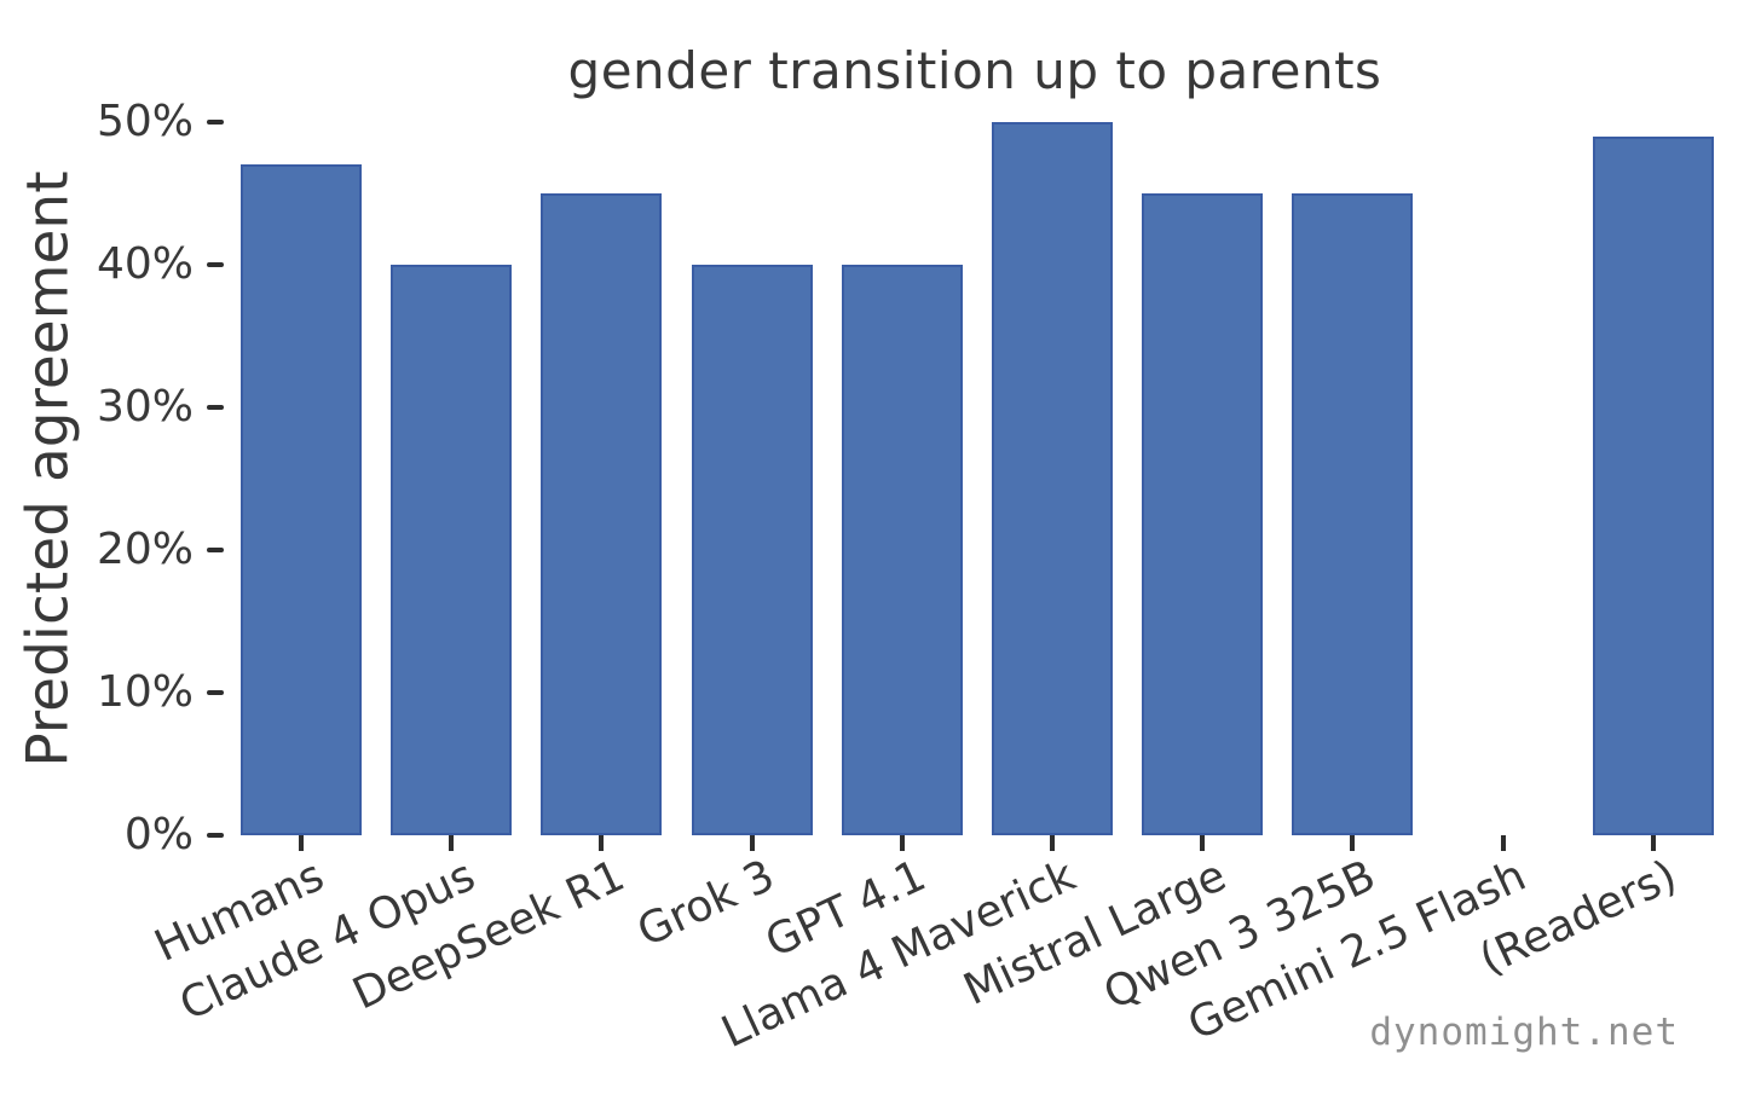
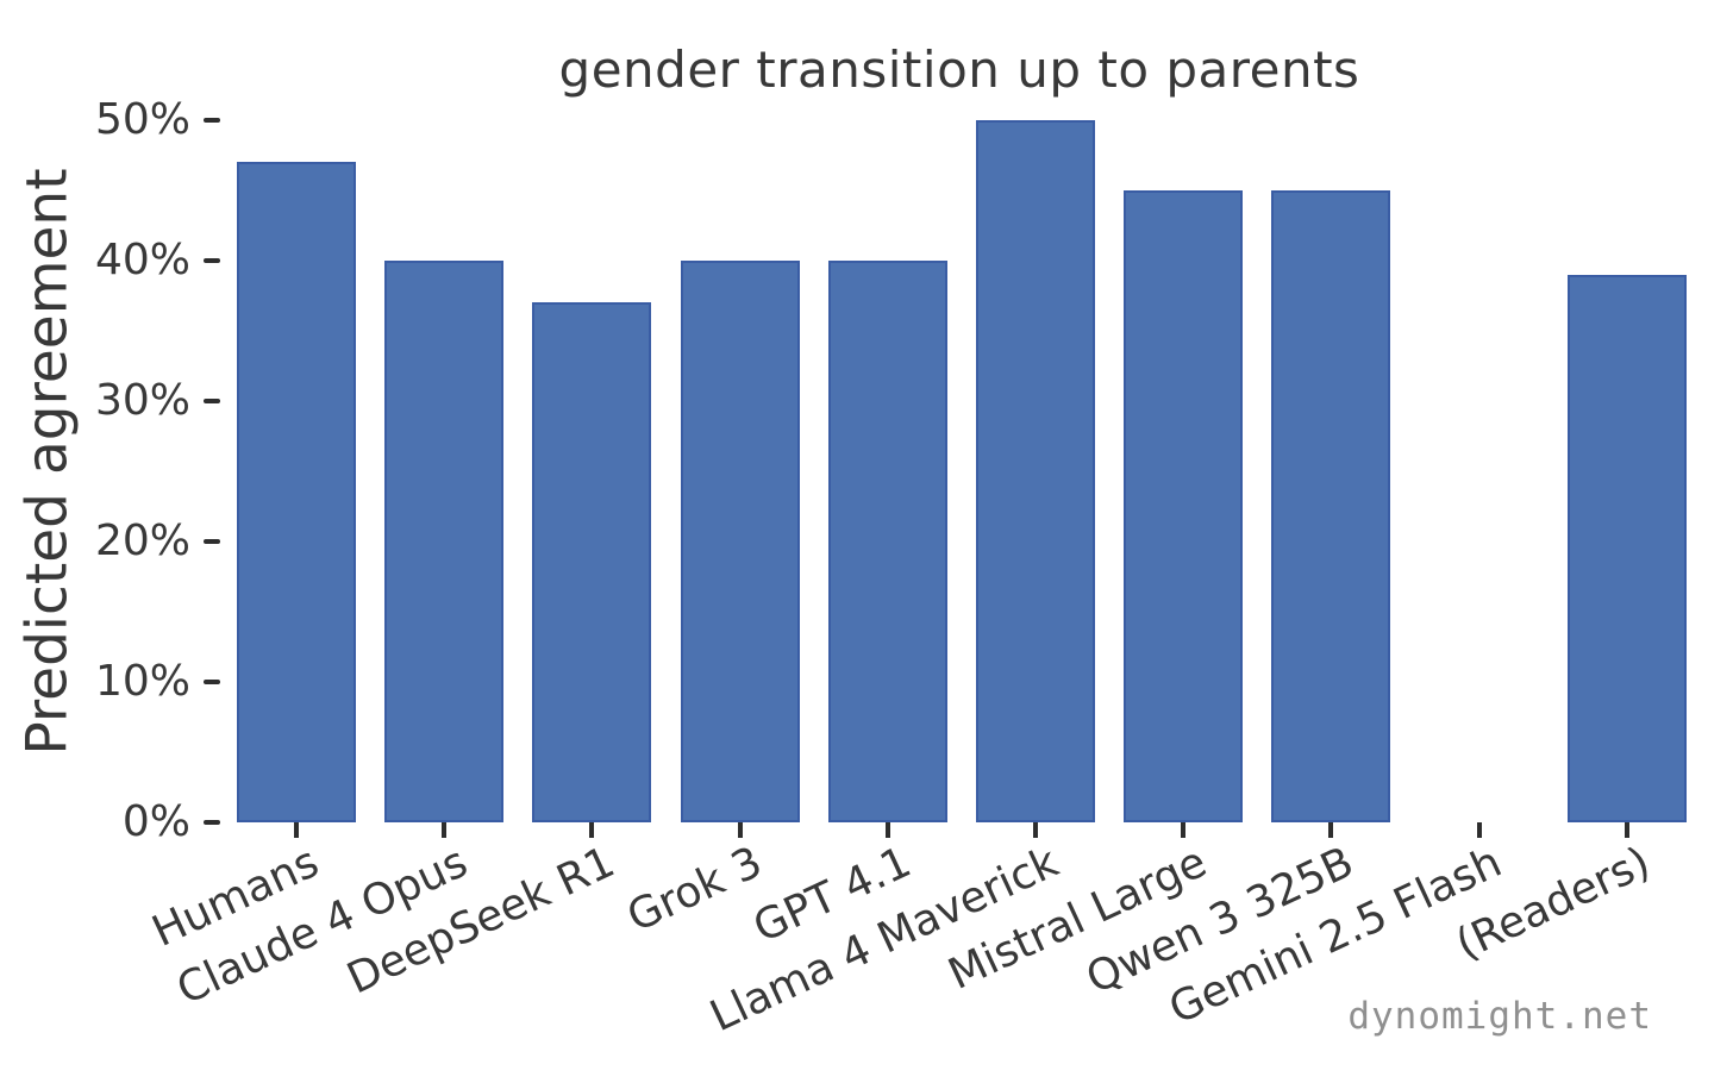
DeepSeek R1: 45% -> 37%
(Readers): 49% -> 39%
